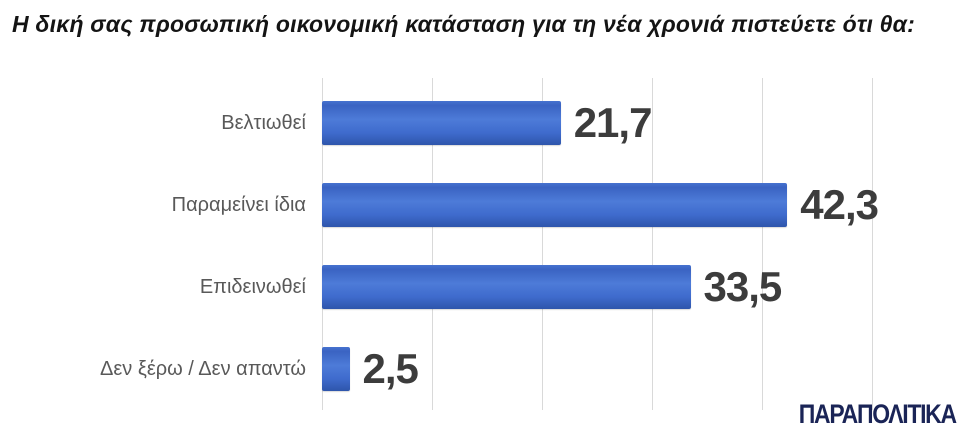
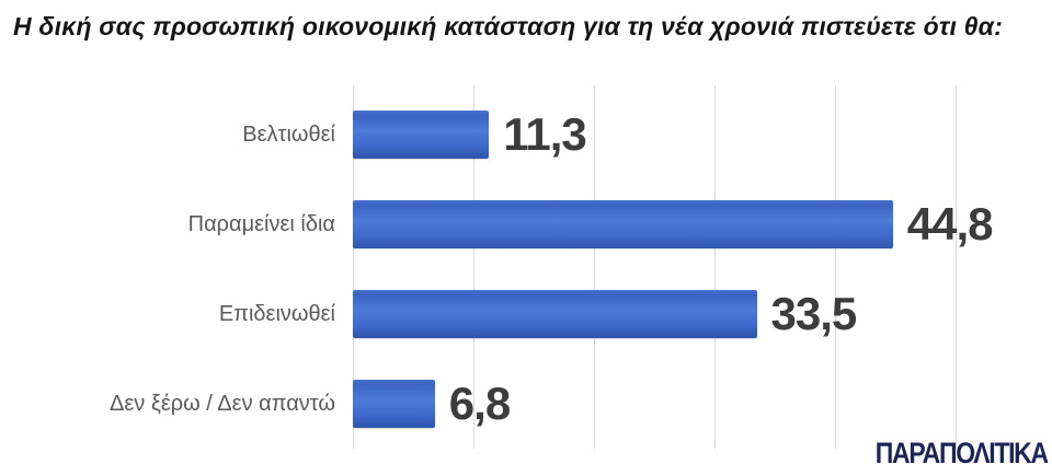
Βελτιωθεί: 21,7 -> 11,3
Παραμείνει ίδια: 42,3 -> 44,8
Δεν ξέρω / Δεν απαντώ: 2,5 -> 6,8
